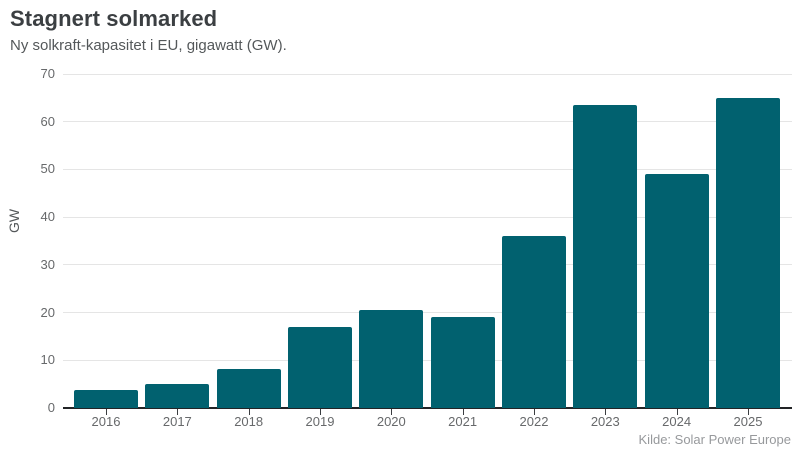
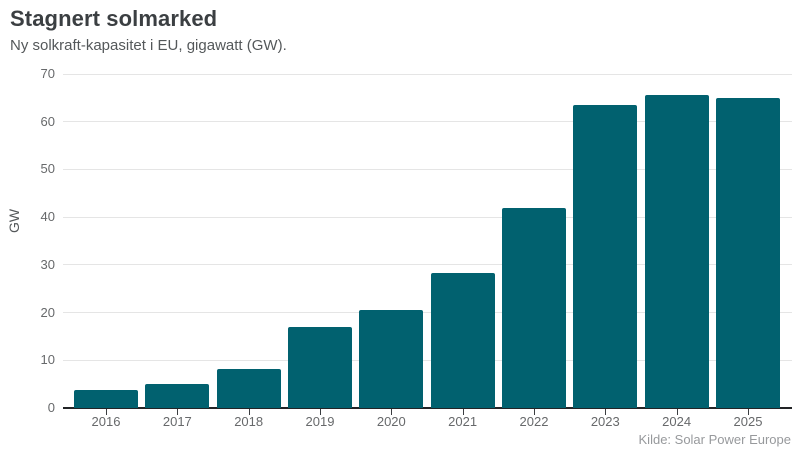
2021: 19 -> 28
2022: 36 -> 42
2024: 49 -> 66
